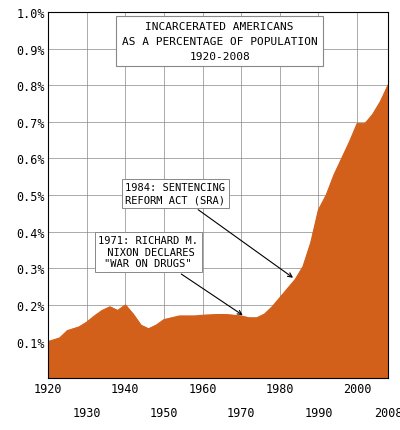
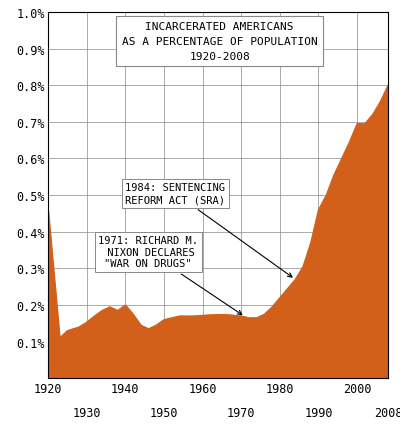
1920: 0.100% -> 0.460%
